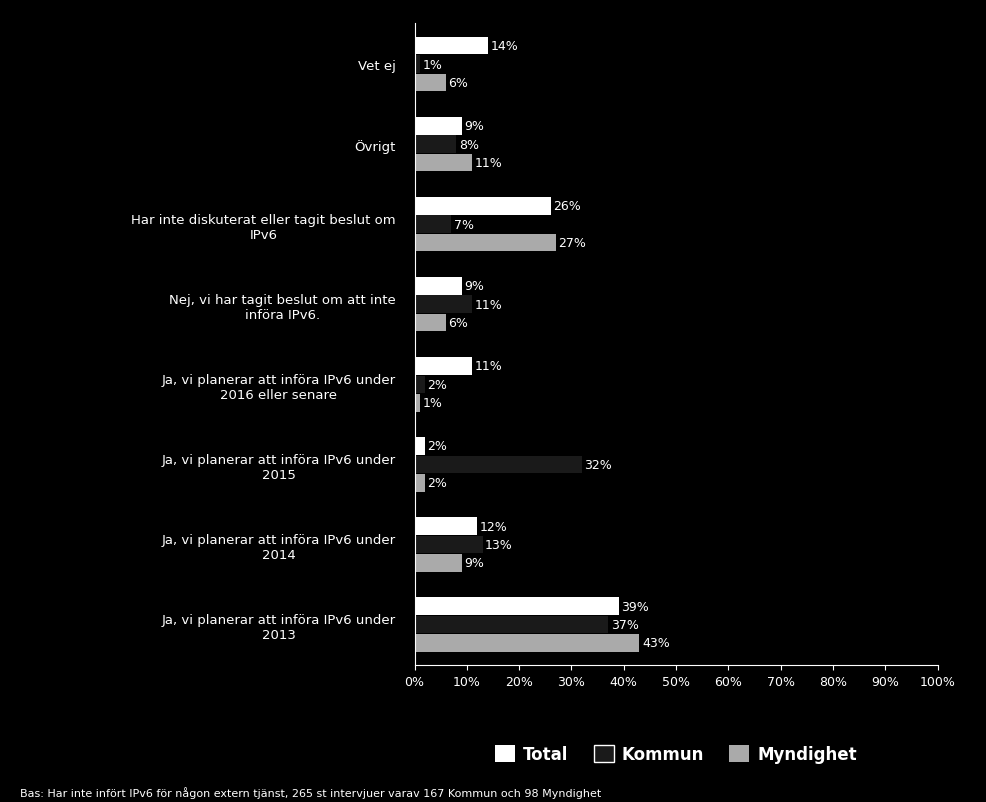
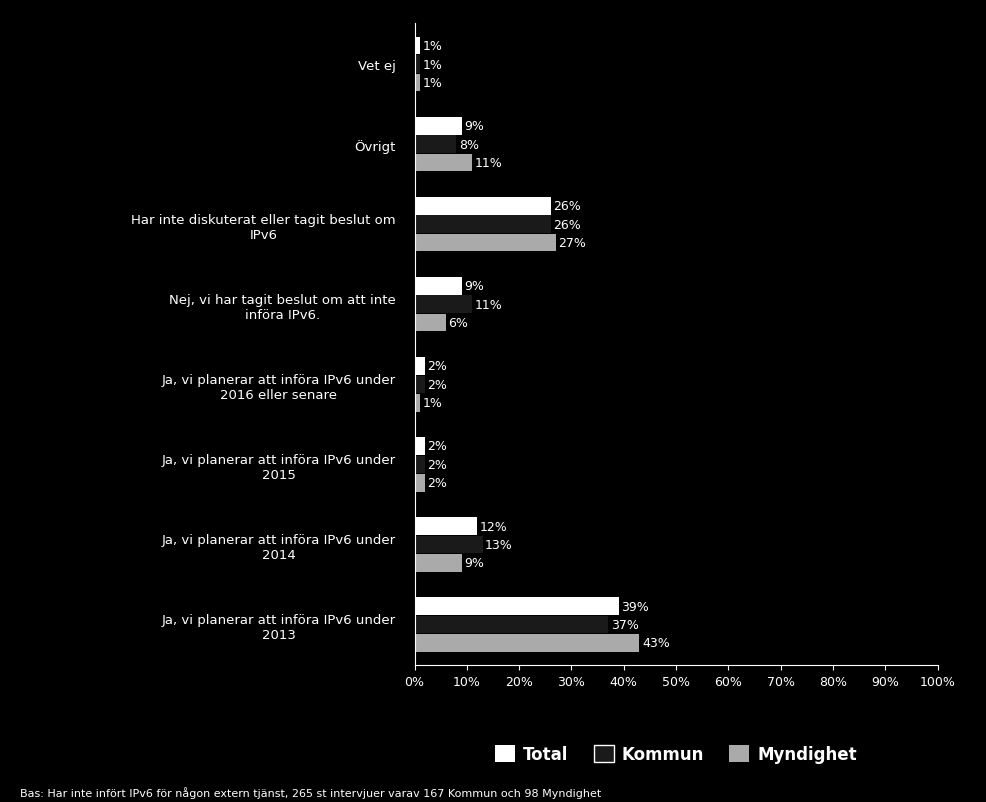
Total/Vet ej: 14% -> 1%
Myndighet/Vet ej: 6% -> 1%
Kommun/Har inte diskuterat eller tagit beslut om IPv6: 7% -> 26%
Total/Ja, vi planerar att införa IPv6 under 2016 eller senare: 11% -> 2%
Kommun/Ja, vi planerar att införa IPv6 under 2015: 32% -> 2%
